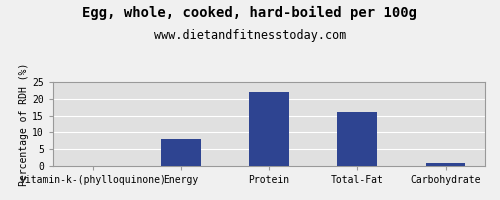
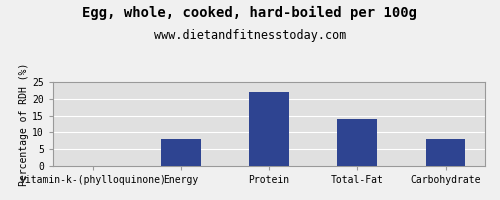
Total-Fat: 16 -> 14
Carbohydrate: 1 -> 8
